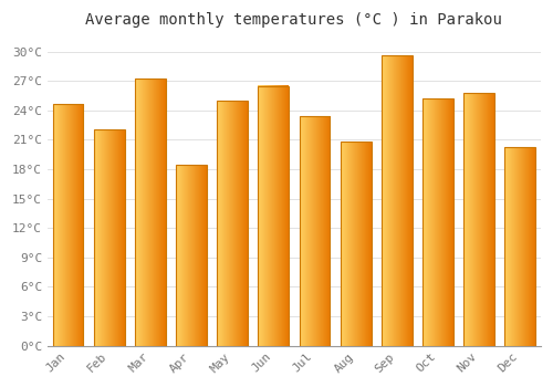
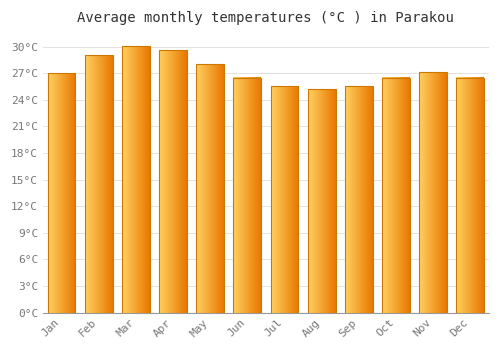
Jan: 24.6°C -> 27.0°C
Feb: 22.0°C -> 29.0°C
Mar: 27.2°C -> 30.1°C
Apr: 18.4°C -> 29.6°C
May: 25.0°C -> 28.0°C
Jul: 23.4°C -> 25.5°C
Aug: 20.8°C -> 25.2°C
Sep: 29.6°C -> 25.5°C
Oct: 25.2°C -> 26.5°C
Nov: 25.8°C -> 27.1°C
Dec: 20.2°C -> 26.5°C
